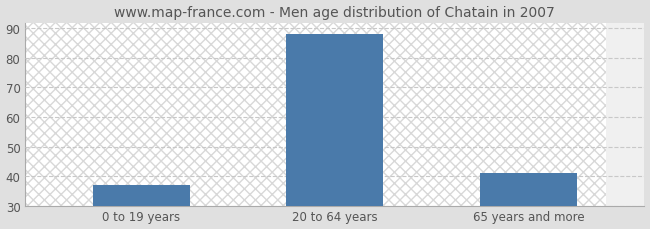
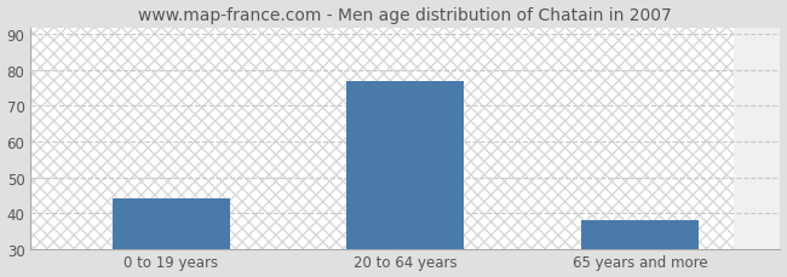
0 to 19 years: 37 -> 44
20 to 64 years: 88 -> 77
65 years and more: 41 -> 38
